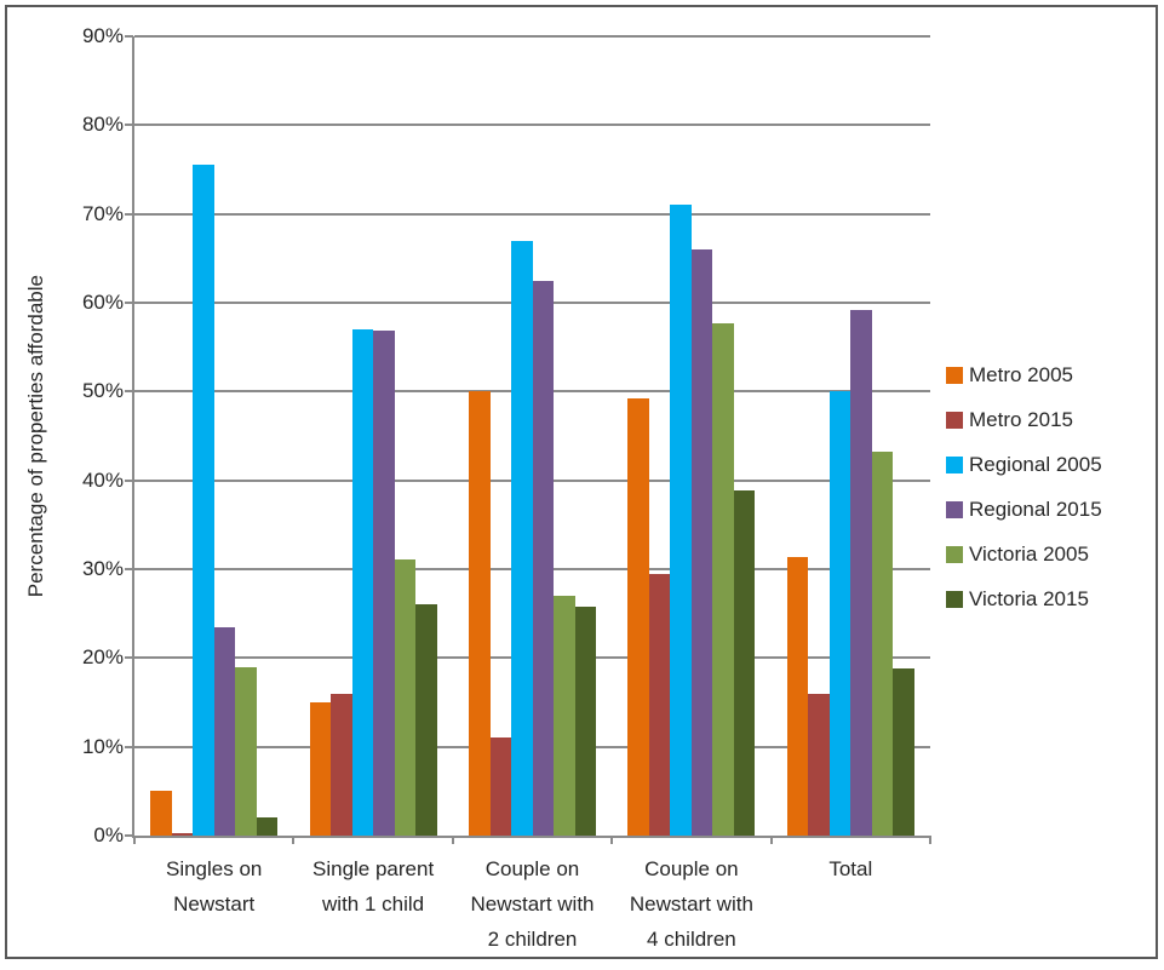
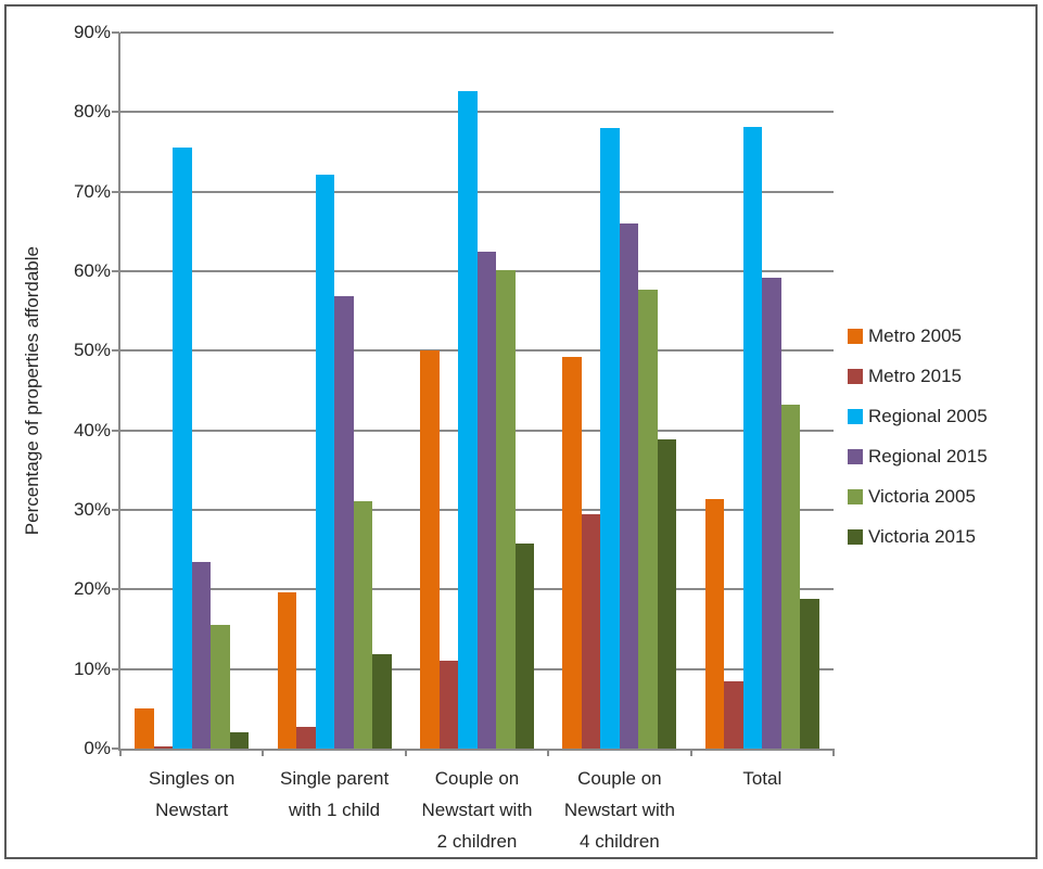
Victoria 2005/Singles on Newstart: 19% -> 16%
Metro 2005/Single parent with 1 child: 15% -> 20%
Metro 2015/Single parent with 1 child: 16% -> 3%
Regional 2005/Single parent with 1 child: 57% -> 72%
Victoria 2015/Single parent with 1 child: 26% -> 12%
Regional 2005/Couple on Newstart with 2 children: 67% -> 83%
Victoria 2005/Couple on Newstart with 2 children: 27% -> 60%
Regional 2005/Couple on Newstart with 4 children: 71% -> 78%
Metro 2015/Total: 16% -> 8%
Regional 2005/Total: 50% -> 78%
